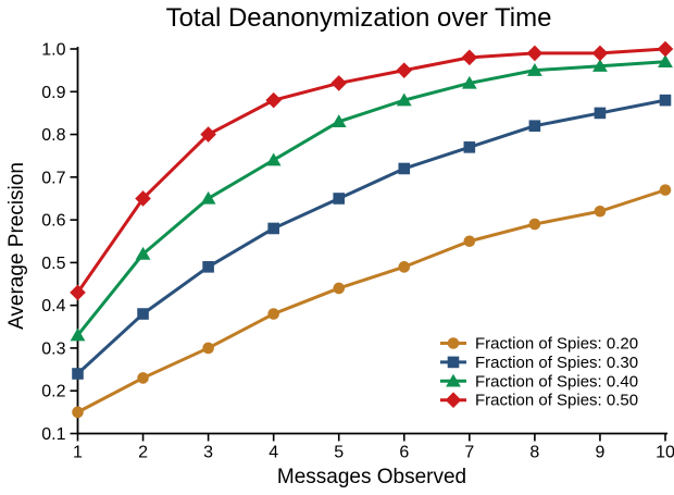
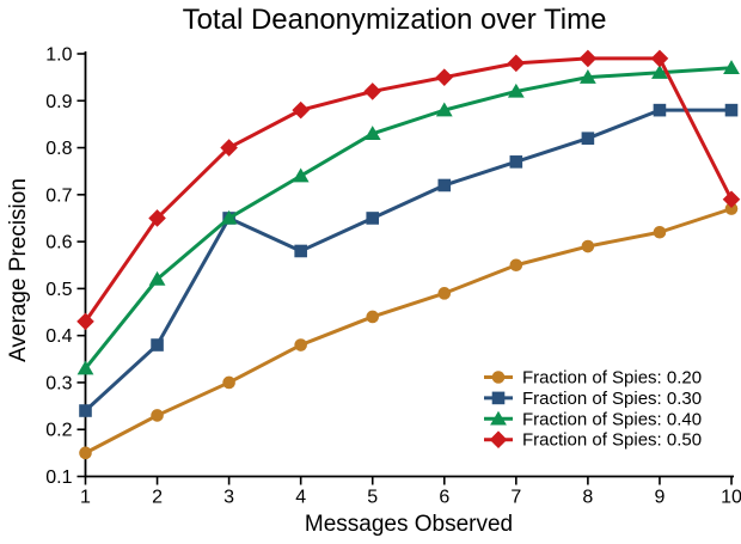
Fraction of Spies: 0.30/3: 0.49 -> 0.65
Fraction of Spies: 0.30/9: 0.85 -> 0.88
Fraction of Spies: 0.50/10: 1.00 -> 0.69
